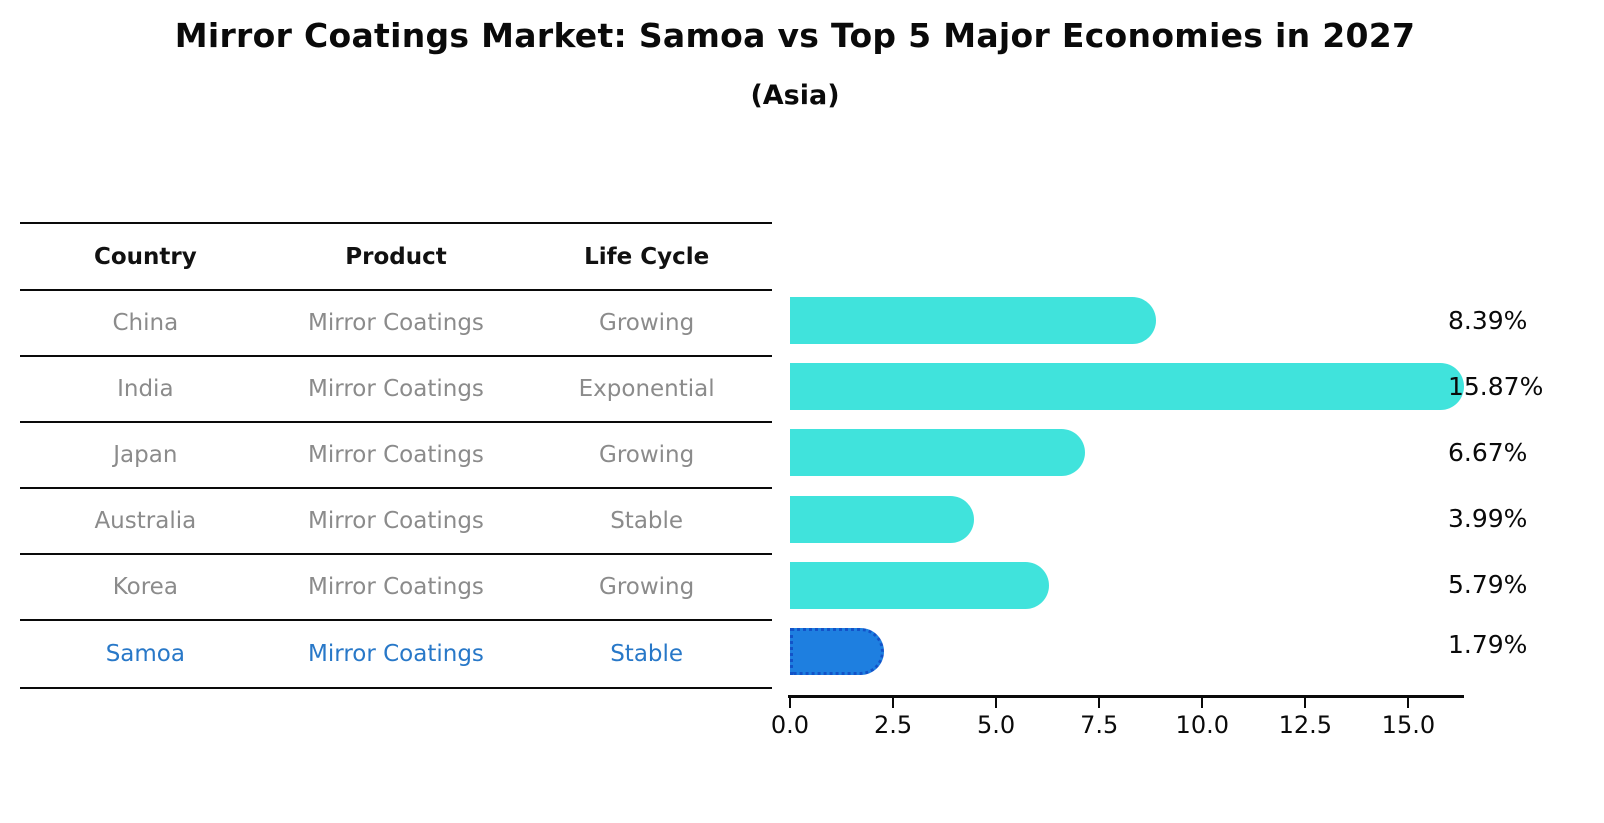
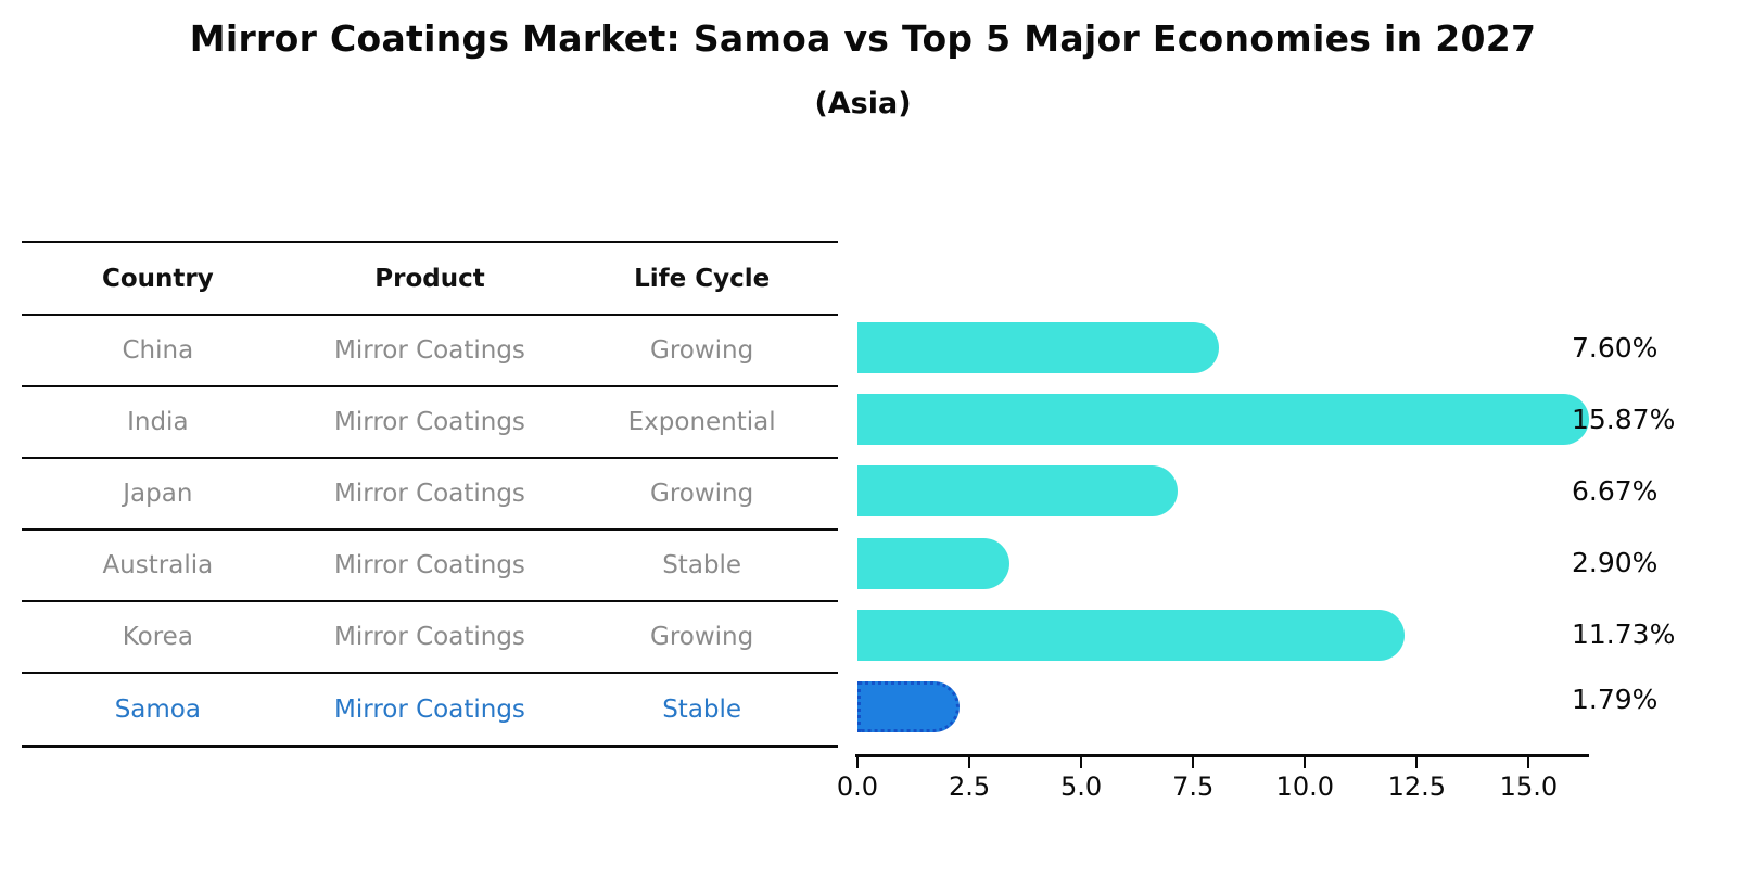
China: 8.39% -> 7.60%
Australia: 3.99% -> 2.90%
Korea: 5.79% -> 11.73%
